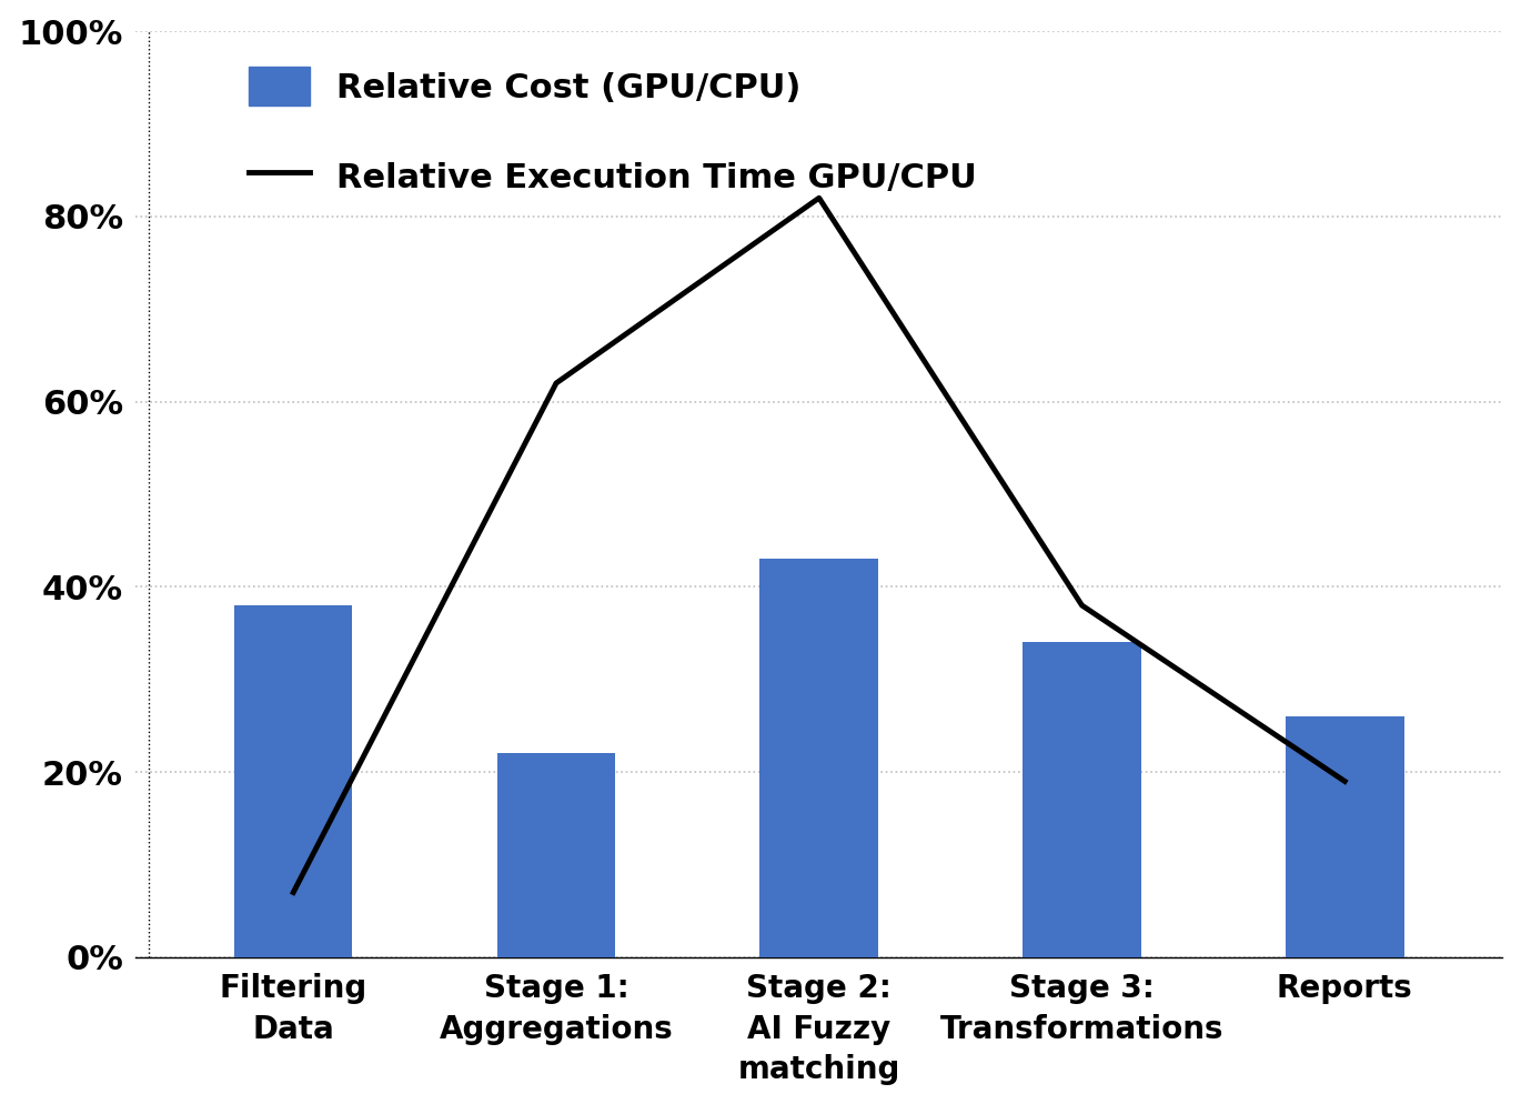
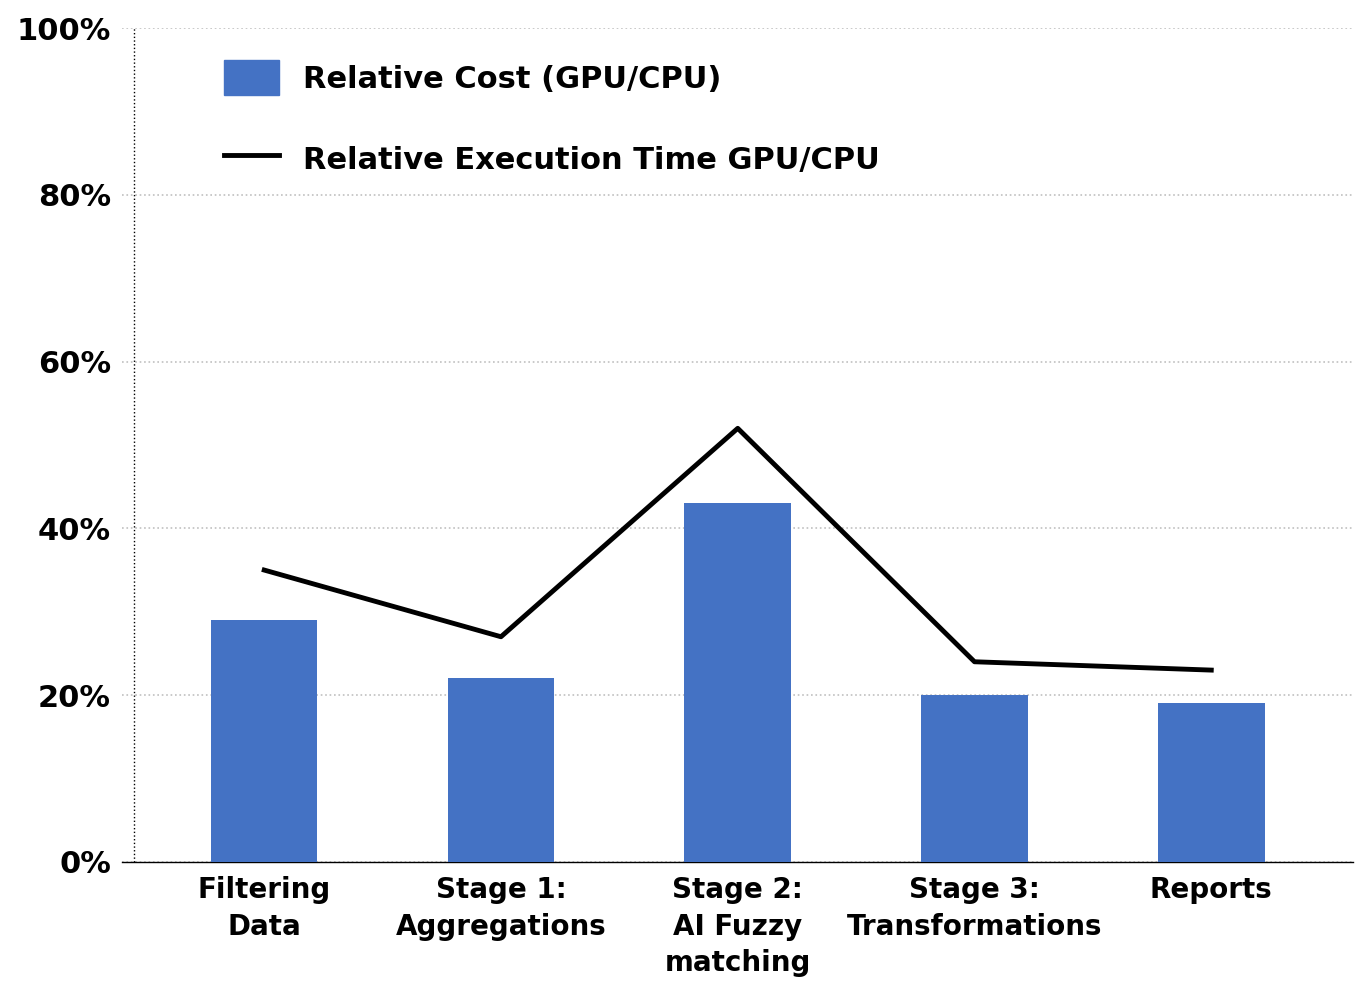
Relative Cost (GPU/CPU)/Filtering Data: 38% -> 29%
Relative Execution Time GPU/CPU/Filtering Data: 7% -> 35%
Relative Execution Time GPU/CPU/Stage 1: Aggregations: 62% -> 27%
Relative Execution Time GPU/CPU/Stage 2: AI Fuzzy matching: 82% -> 52%
Relative Cost (GPU/CPU)/Stage 3: Transformations: 34% -> 20%
Relative Execution Time GPU/CPU/Stage 3: Transformations: 38% -> 24%
Relative Cost (GPU/CPU)/Reports: 26% -> 19%
Relative Execution Time GPU/CPU/Reports: 19% -> 23%
